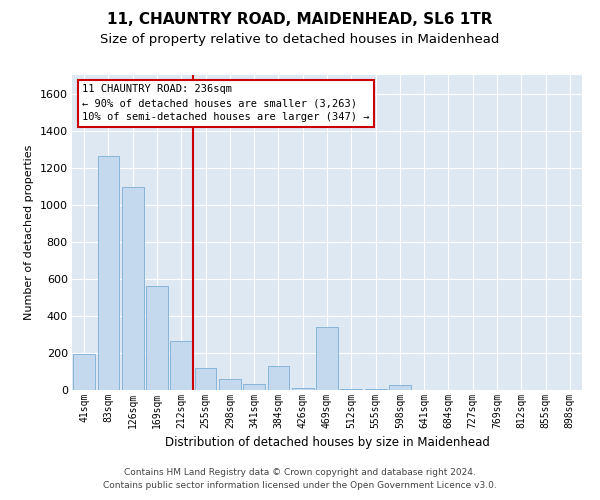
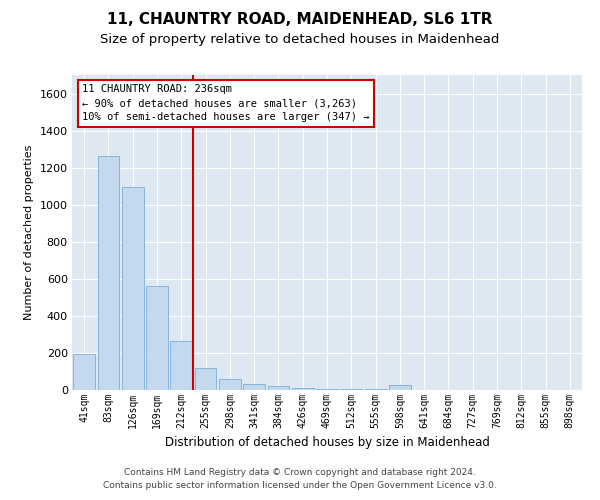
384sqm: 130 -> 20
469sqm: 340 -> 10
